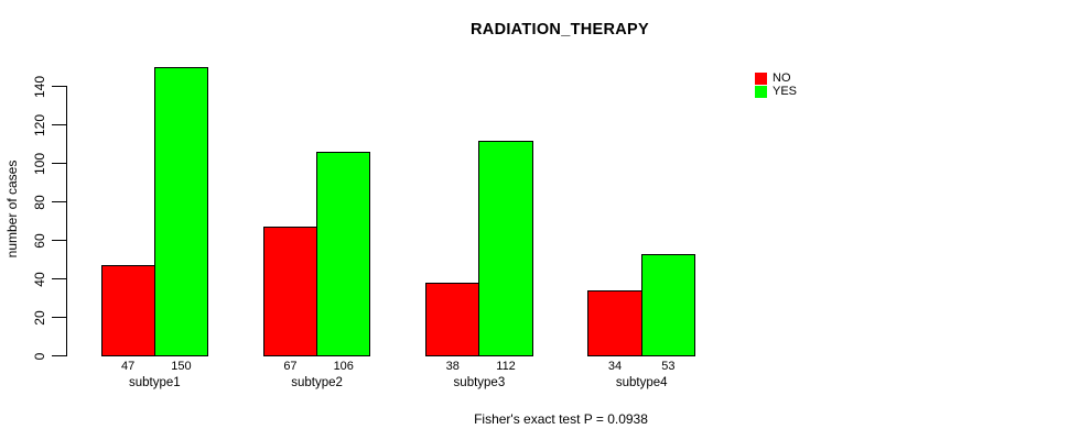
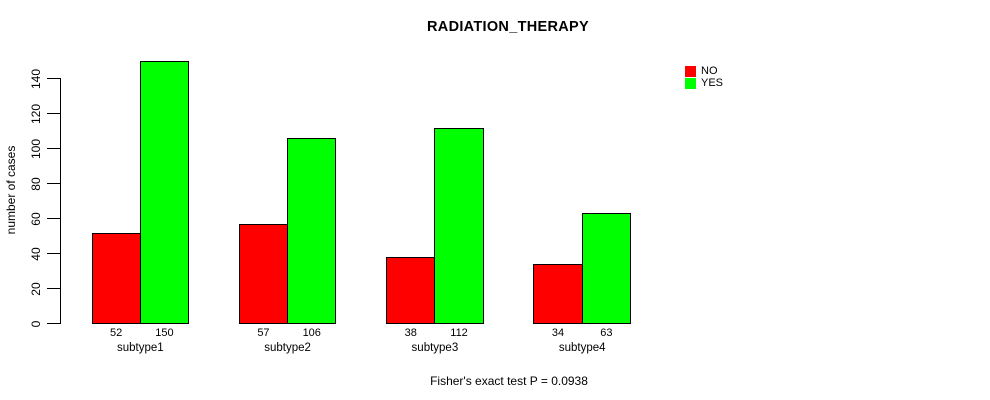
NO/subtype1: 47 -> 52
NO/subtype2: 67 -> 57
YES/subtype4: 53 -> 63
